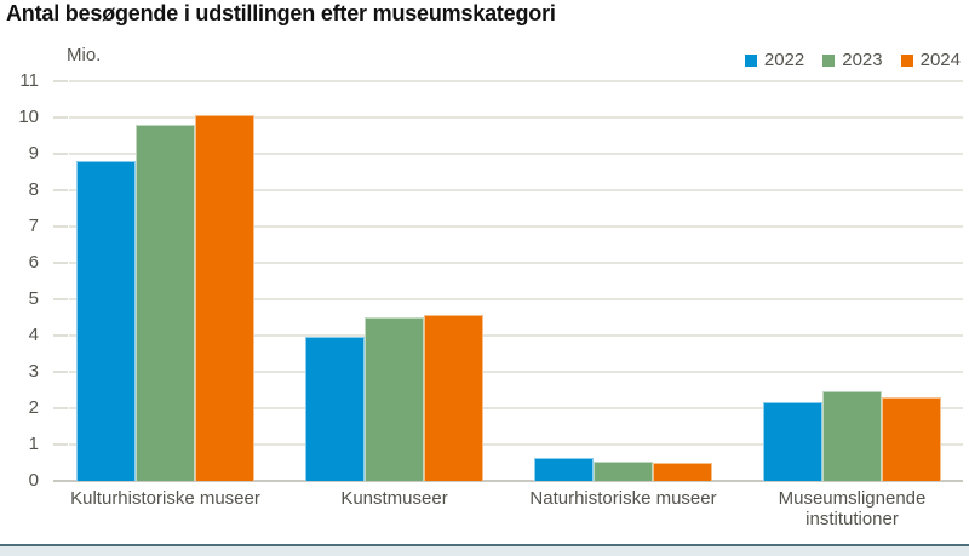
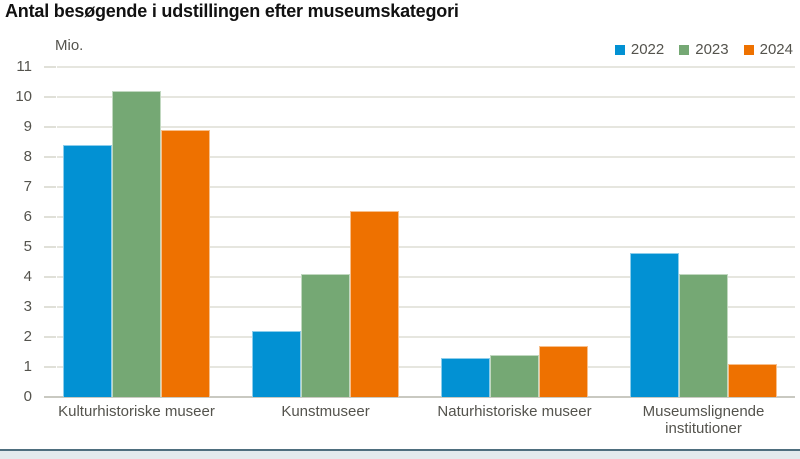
2022/Kulturhistoriske museer: 8.8 -> 8.4
2023/Kulturhistoriske museer: 9.8 -> 10.2
2024/Kulturhistoriske museer: 10.1 -> 8.9
2022/Kunstmuseer: 4.0 -> 2.2
2023/Kunstmuseer: 4.5 -> 4.1
2024/Kunstmuseer: 4.5 -> 6.2
2022/Naturhistoriske museer: 0.6 -> 1.3
2023/Naturhistoriske museer: 0.5 -> 1.4
2024/Naturhistoriske museer: 0.5 -> 1.7
2022/Museumslignende institutioner: 2.1 -> 4.8
2023/Museumslignende institutioner: 2.5 -> 4.1
2024/Museumslignende institutioner: 2.3 -> 1.1
